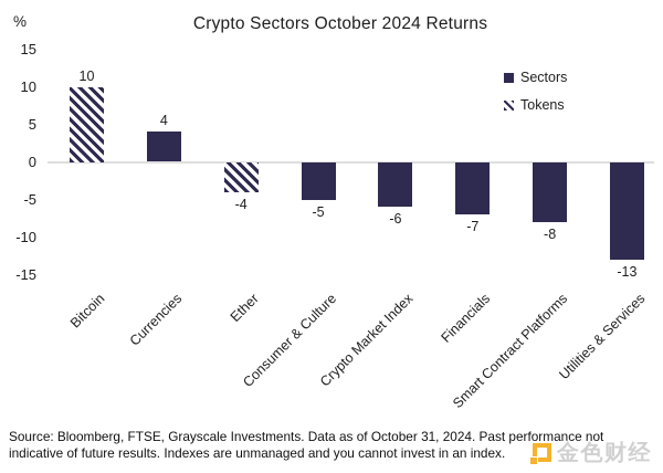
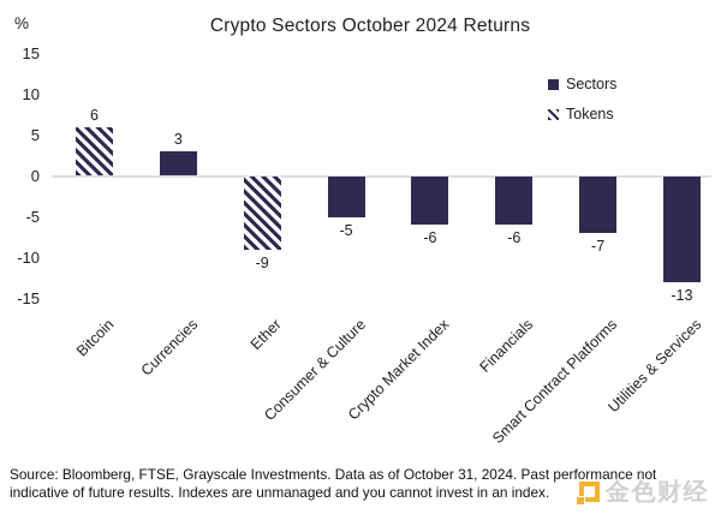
Bitcoin: 10 -> 6
Currencies: 4 -> 3
Ether: -4 -> -9
Financials: -7 -> -6
Smart Contract Platforms: -8 -> -7
